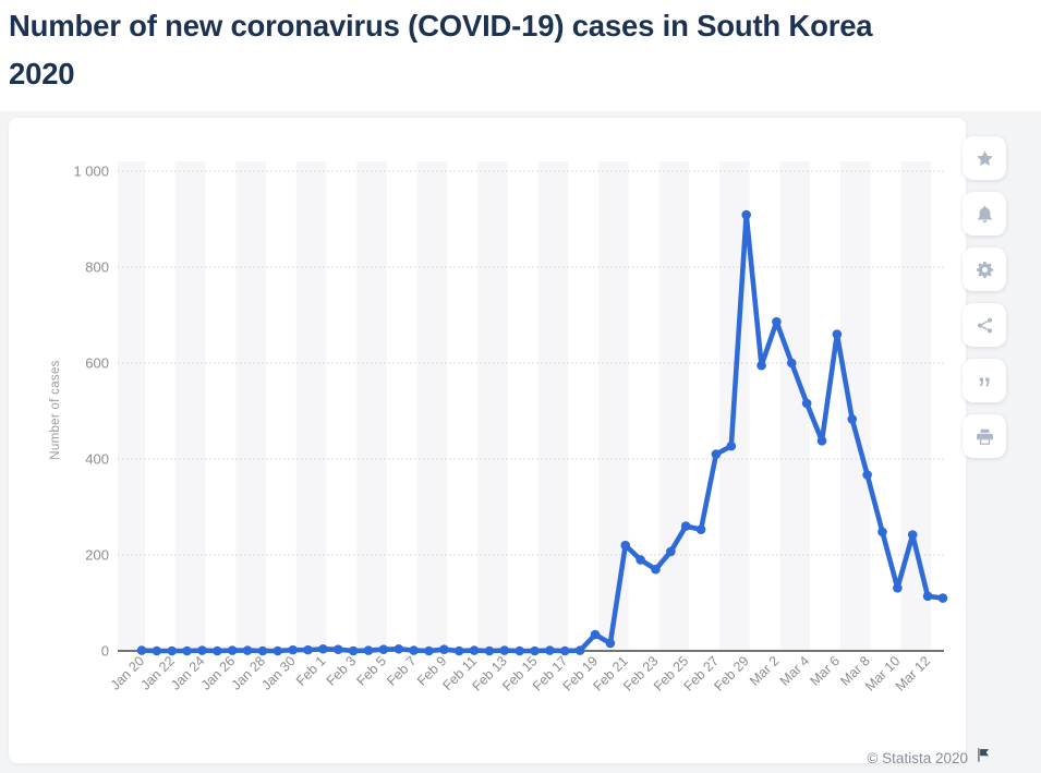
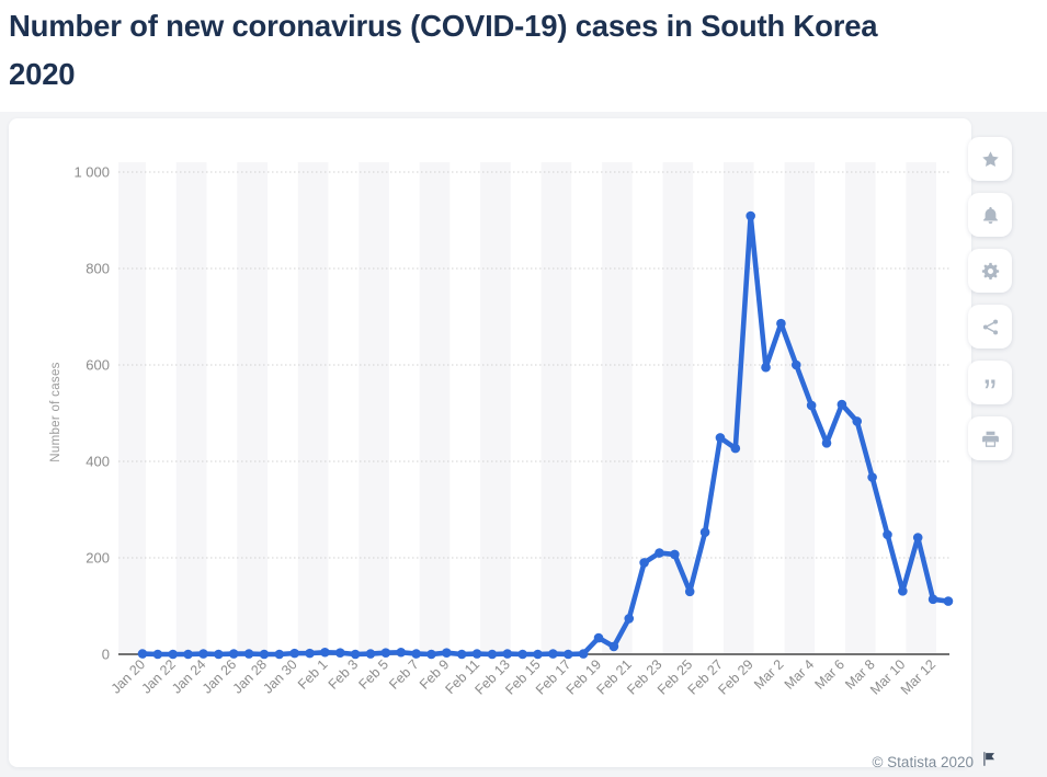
Feb 21: 220 -> 70
Feb 23: 170 -> 210
Feb 25: 260 -> 130
Feb 27: 410 -> 450
Mar 6: 660 -> 520
